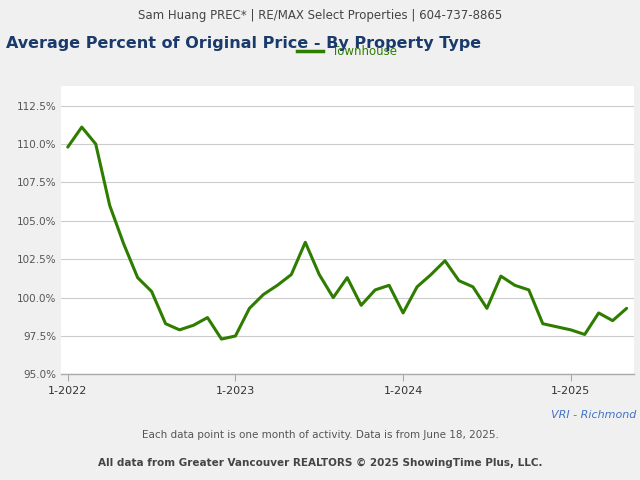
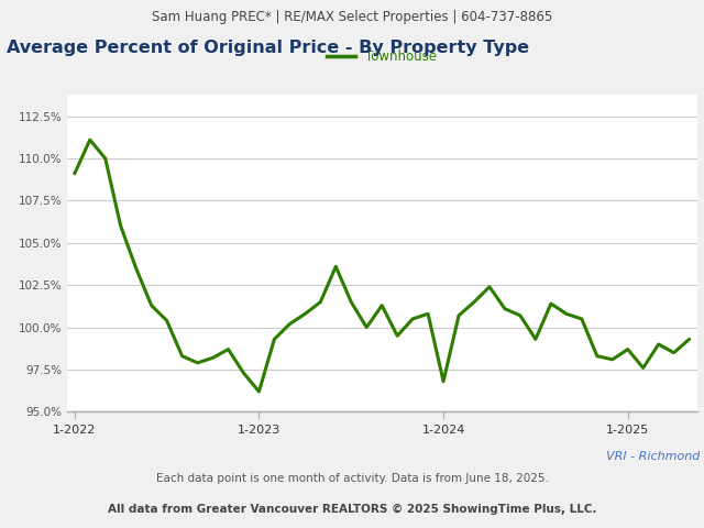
1-2022: 109.8% -> 109.1%
1-2023: 97.5% -> 96.2%
1-2024: 99.0% -> 96.8%
1-2025: 97.9% -> 98.7%
